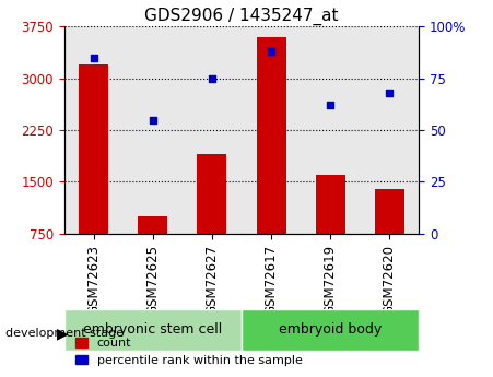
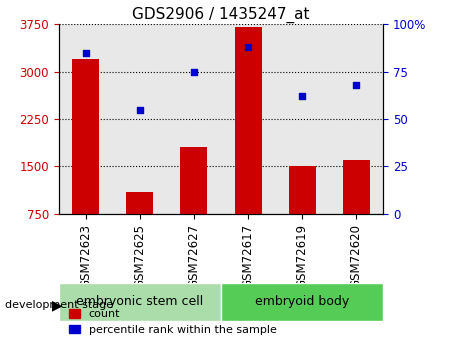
count/GSM72625: 1000 -> 1100
count/GSM72627: 1900 -> 1800
count/GSM72617: 3600 -> 3700
count/GSM72619: 1600 -> 1500
count/GSM72620: 1400 -> 1600
